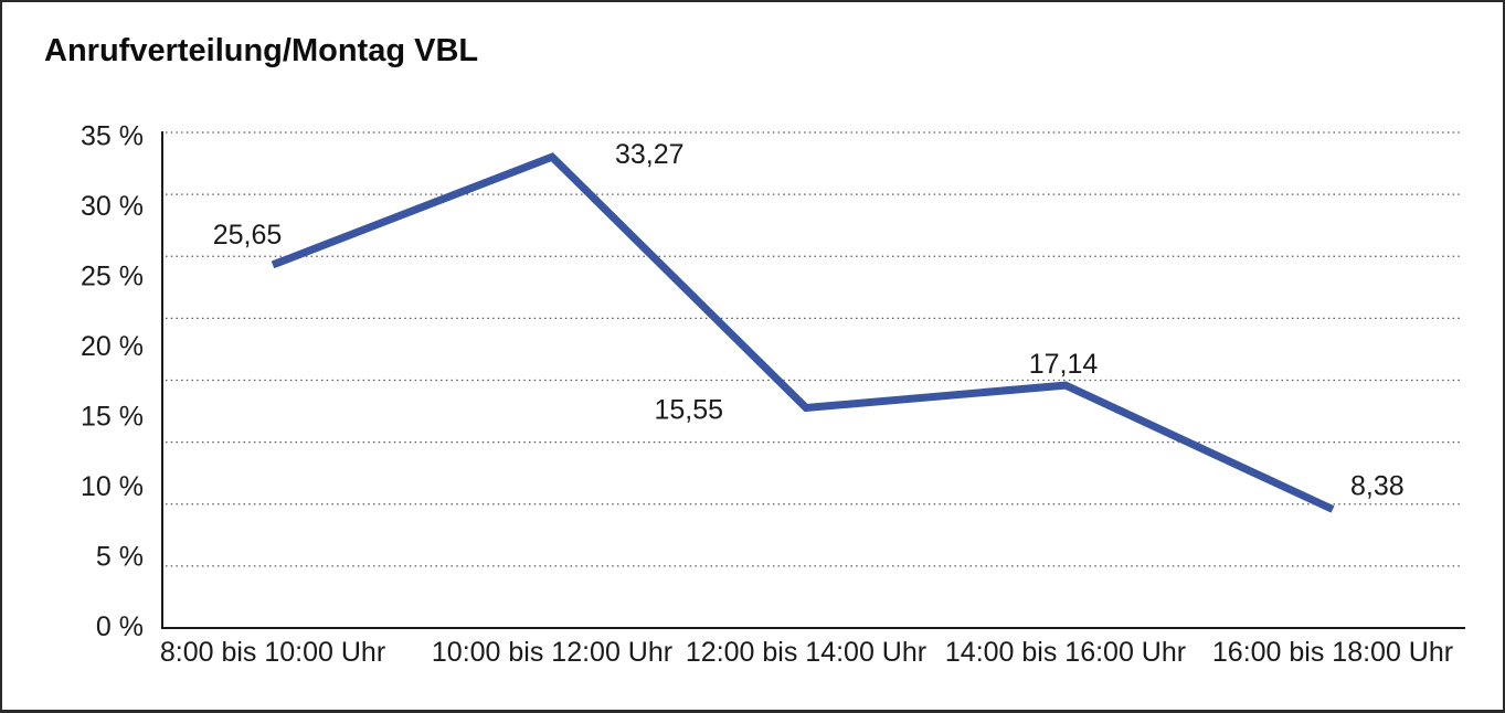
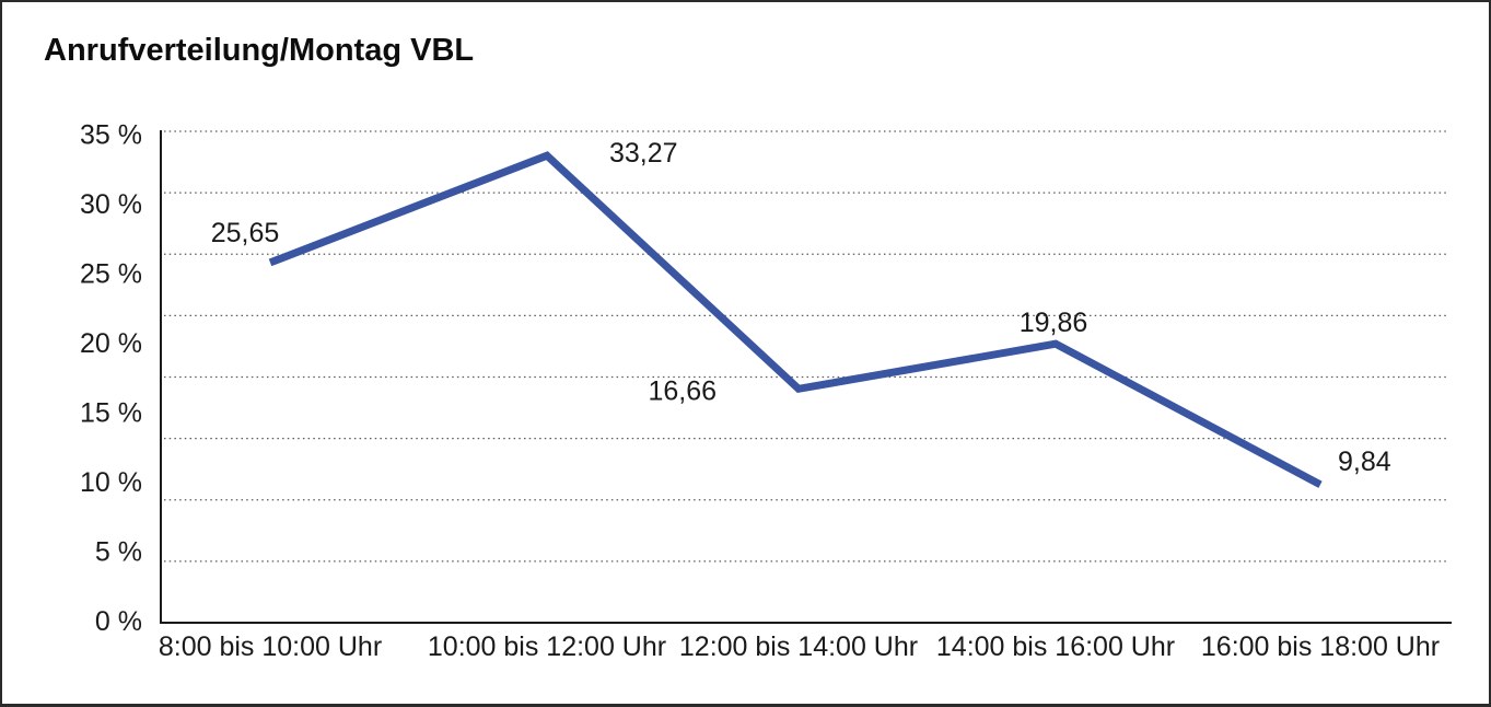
12:00 bis 14:00 Uhr: 15,55 -> 16,66
14:00 bis 16:00 Uhr: 17,14 -> 19,86
16:00 bis 18:00 Uhr: 8,38 -> 9,84
